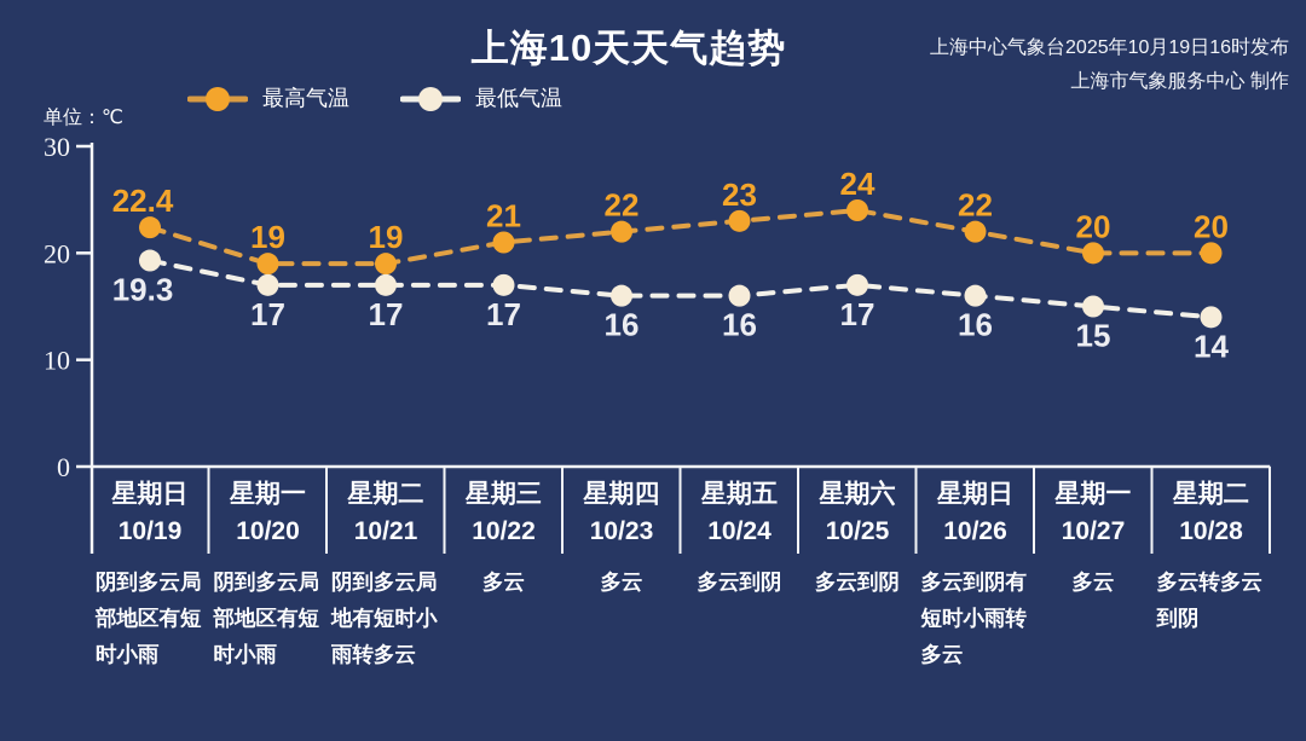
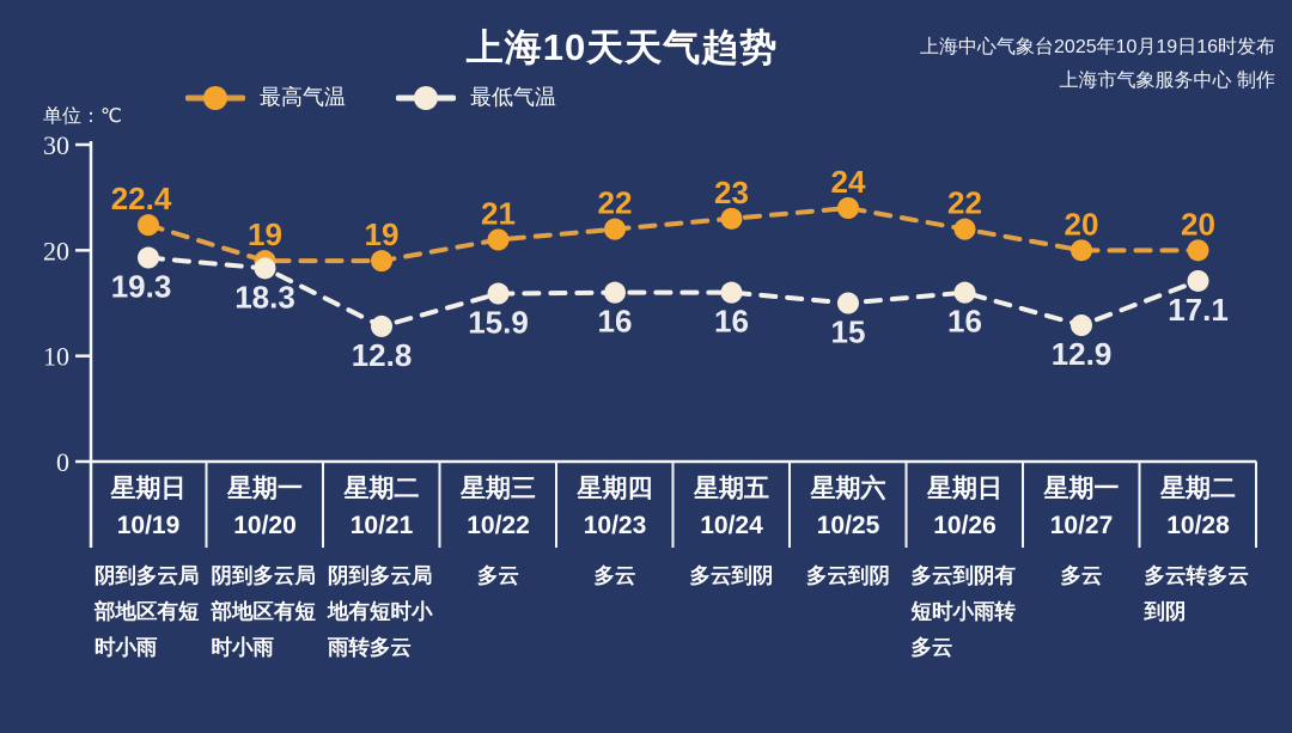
最低气温/10/20: 17 -> 18.3
最低气温/10/21: 17 -> 12.8
最低气温/10/22: 17 -> 15.9
最低气温/10/25: 17 -> 15
最低气温/10/27: 15 -> 12.9
最低气温/10/28: 14 -> 17.1
